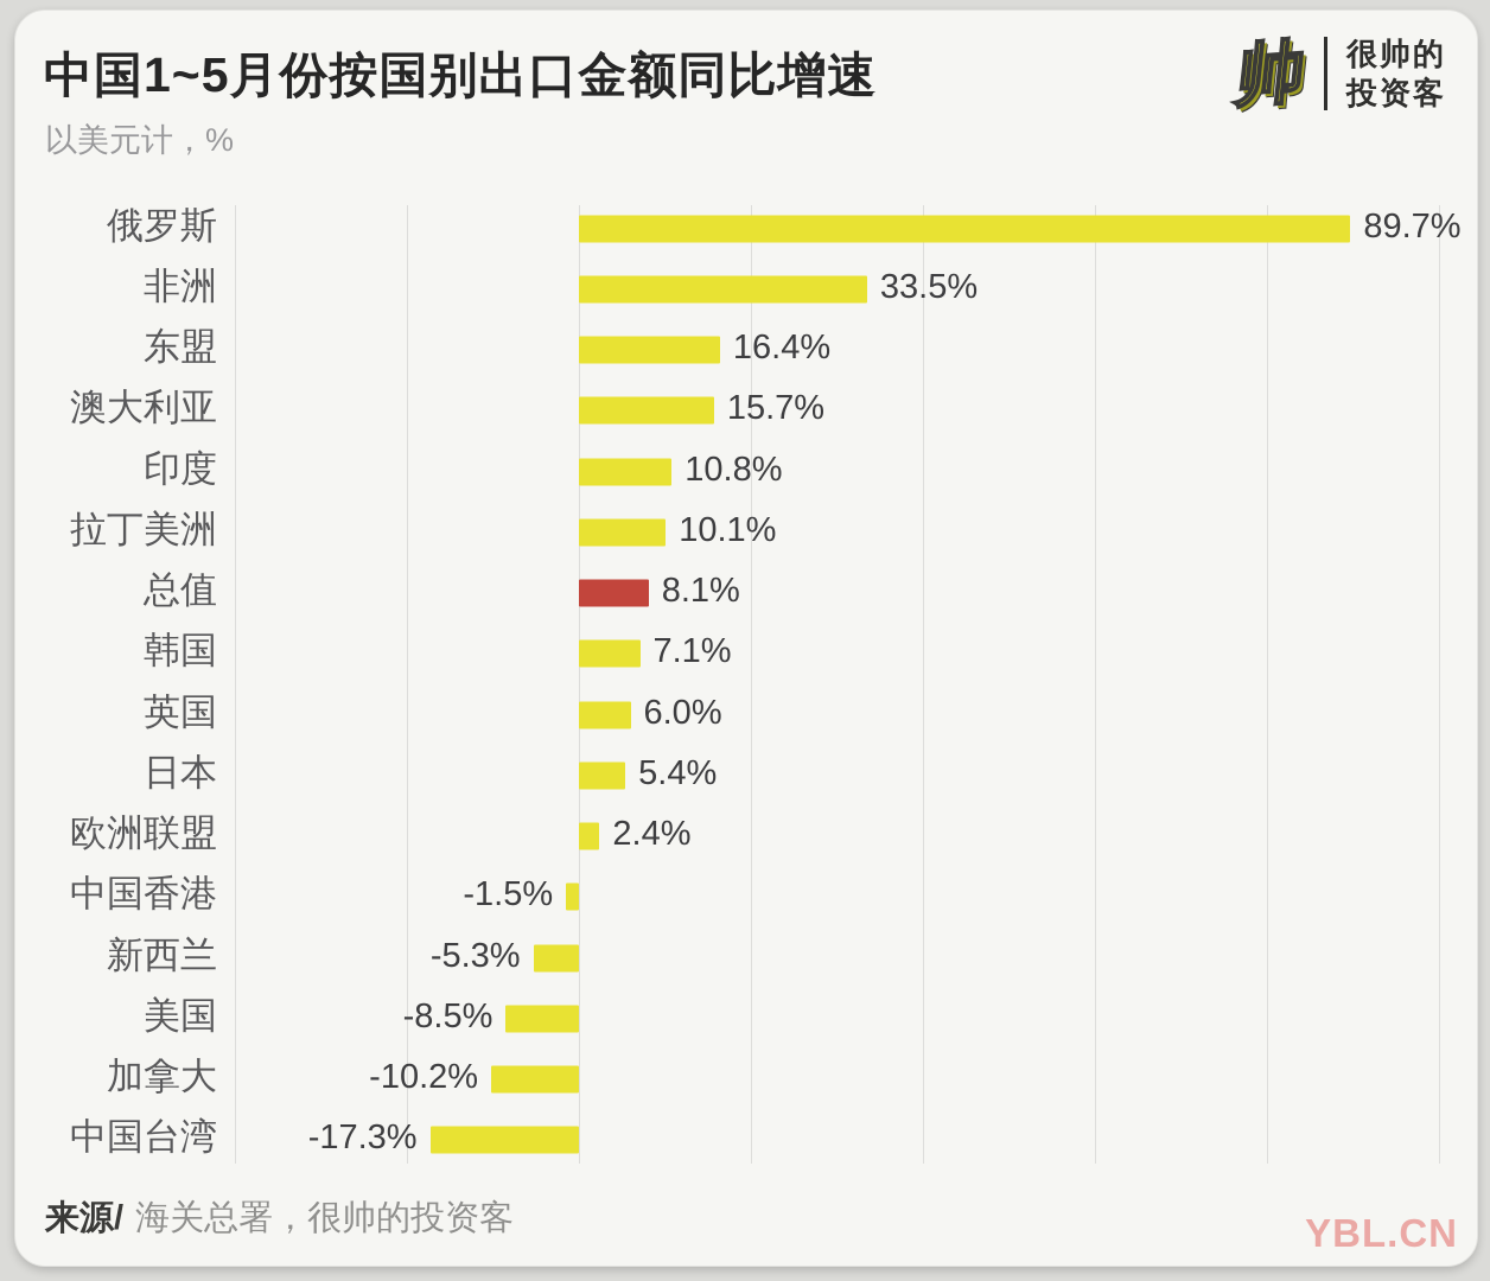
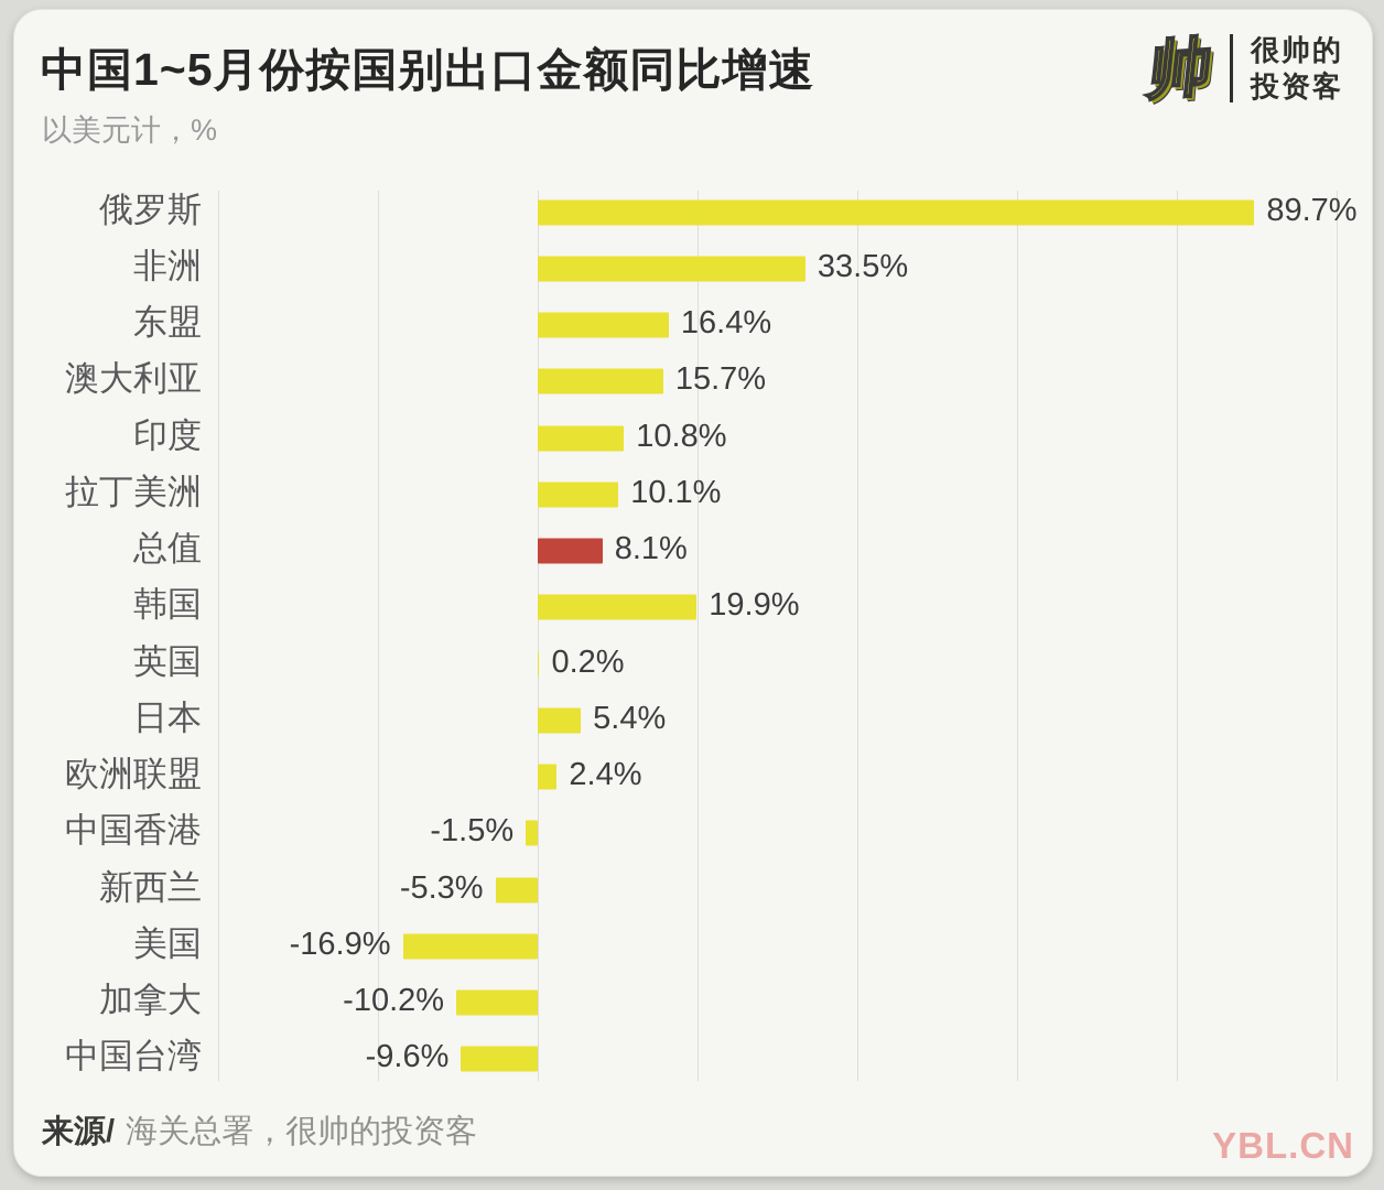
韩国: 7.1% -> 19.9%
英国: 6.0% -> 0.2%
美国: -8.5% -> -16.9%
中国台湾: -17.3% -> -9.6%
